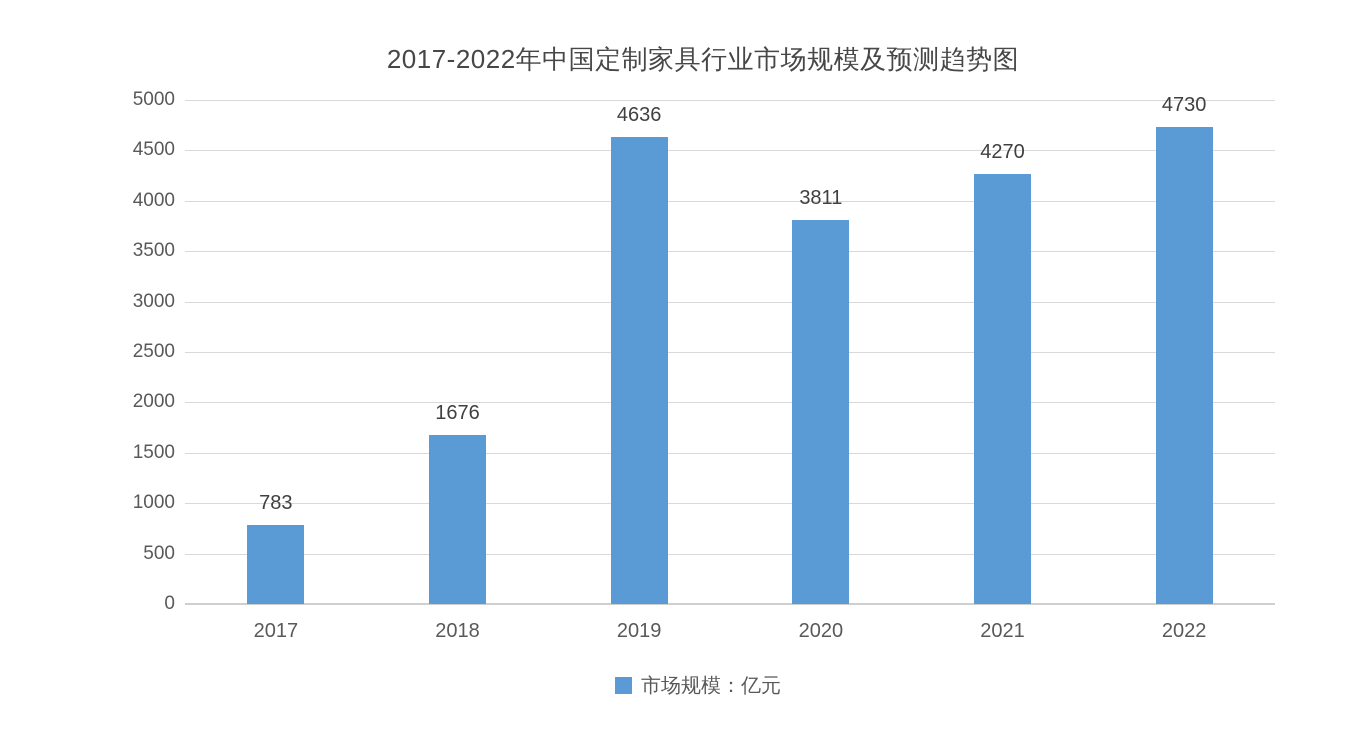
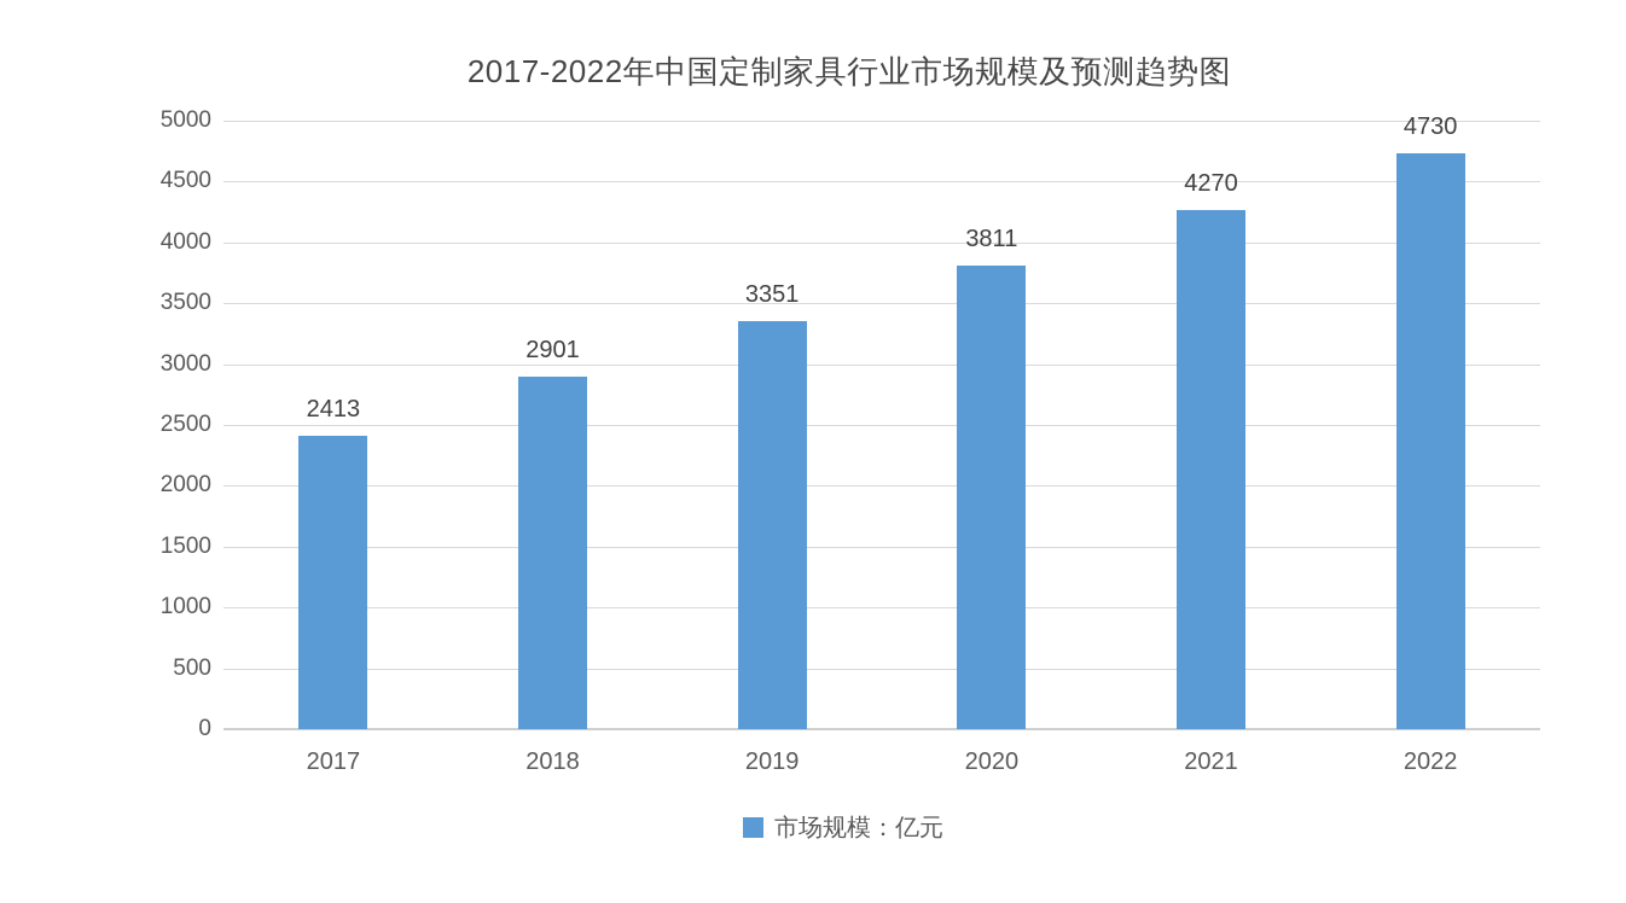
2017: 783 -> 2413
2018: 1676 -> 2901
2019: 4636 -> 3351
